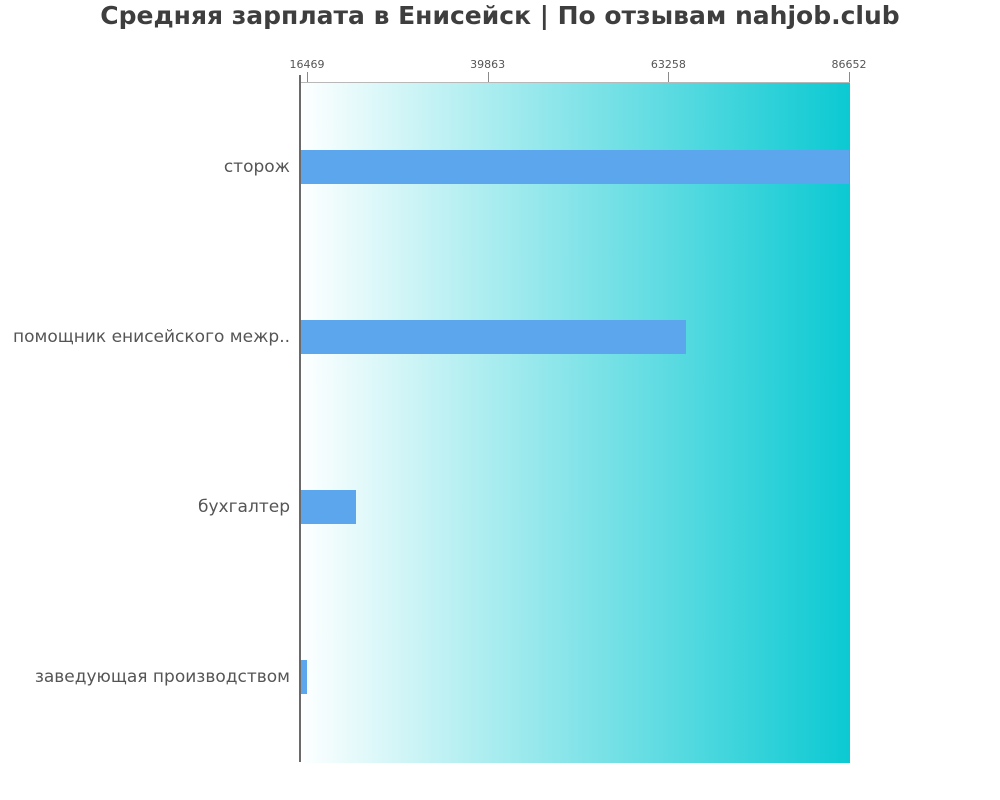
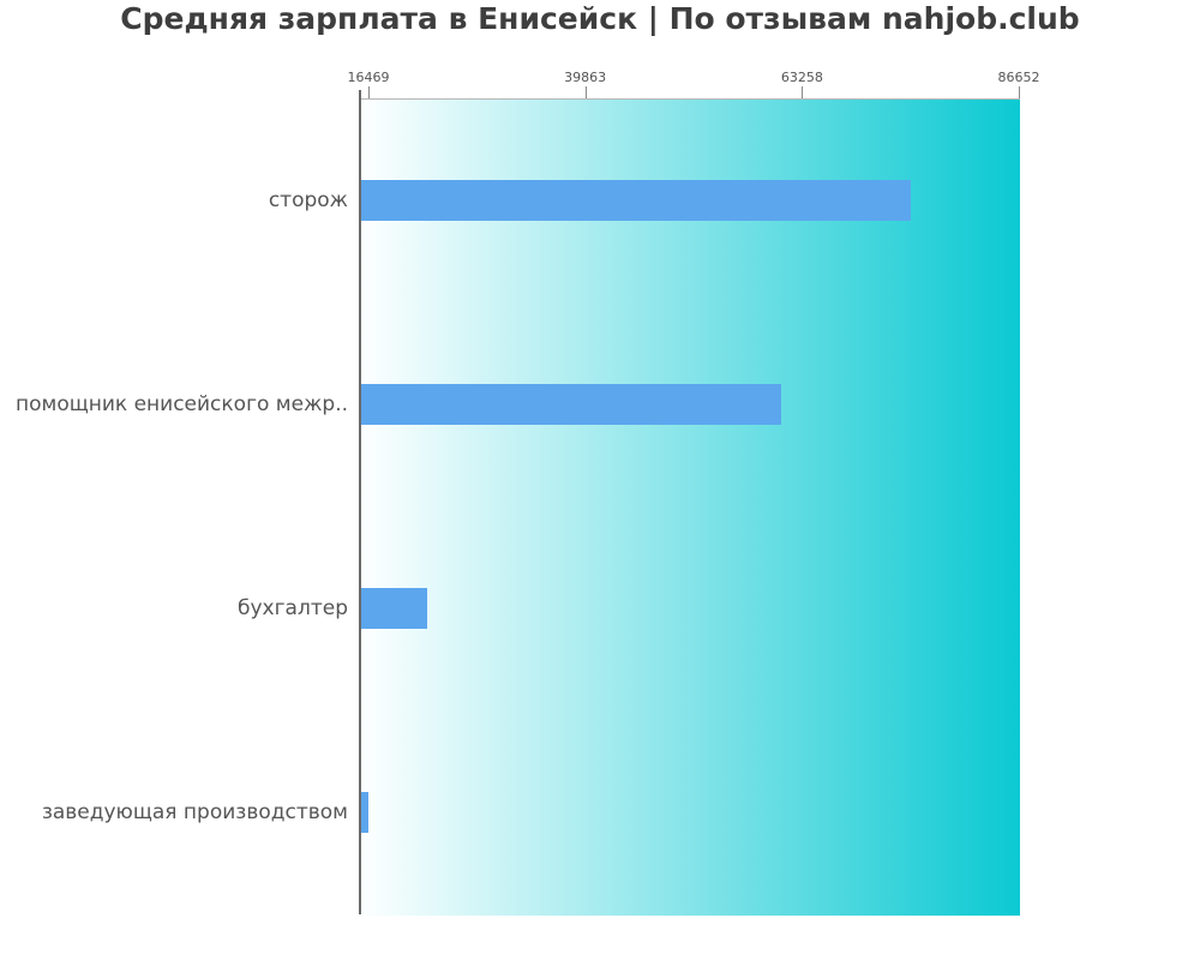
сторож: 87000 -> 75000
помощник енисейского межр..: 66000 -> 61000
